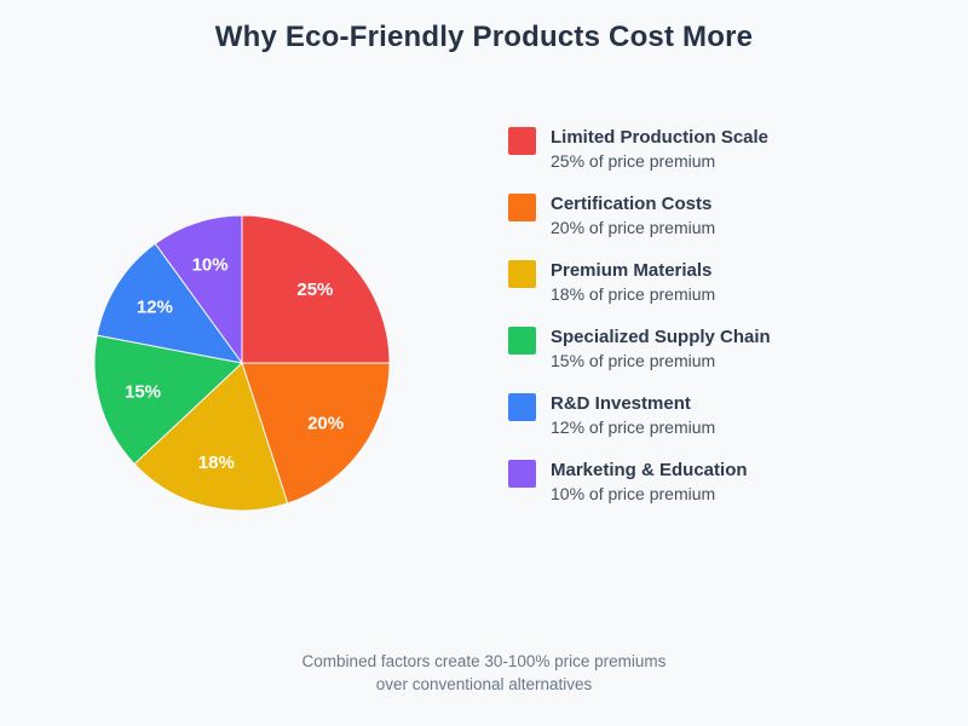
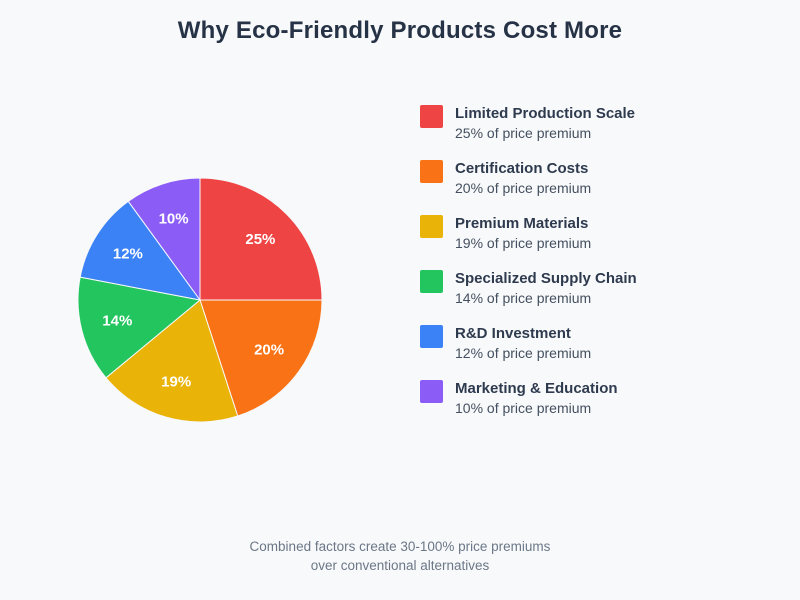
Premium Materials: 18% -> 19%
Specialized Supply Chain: 15% -> 14%
